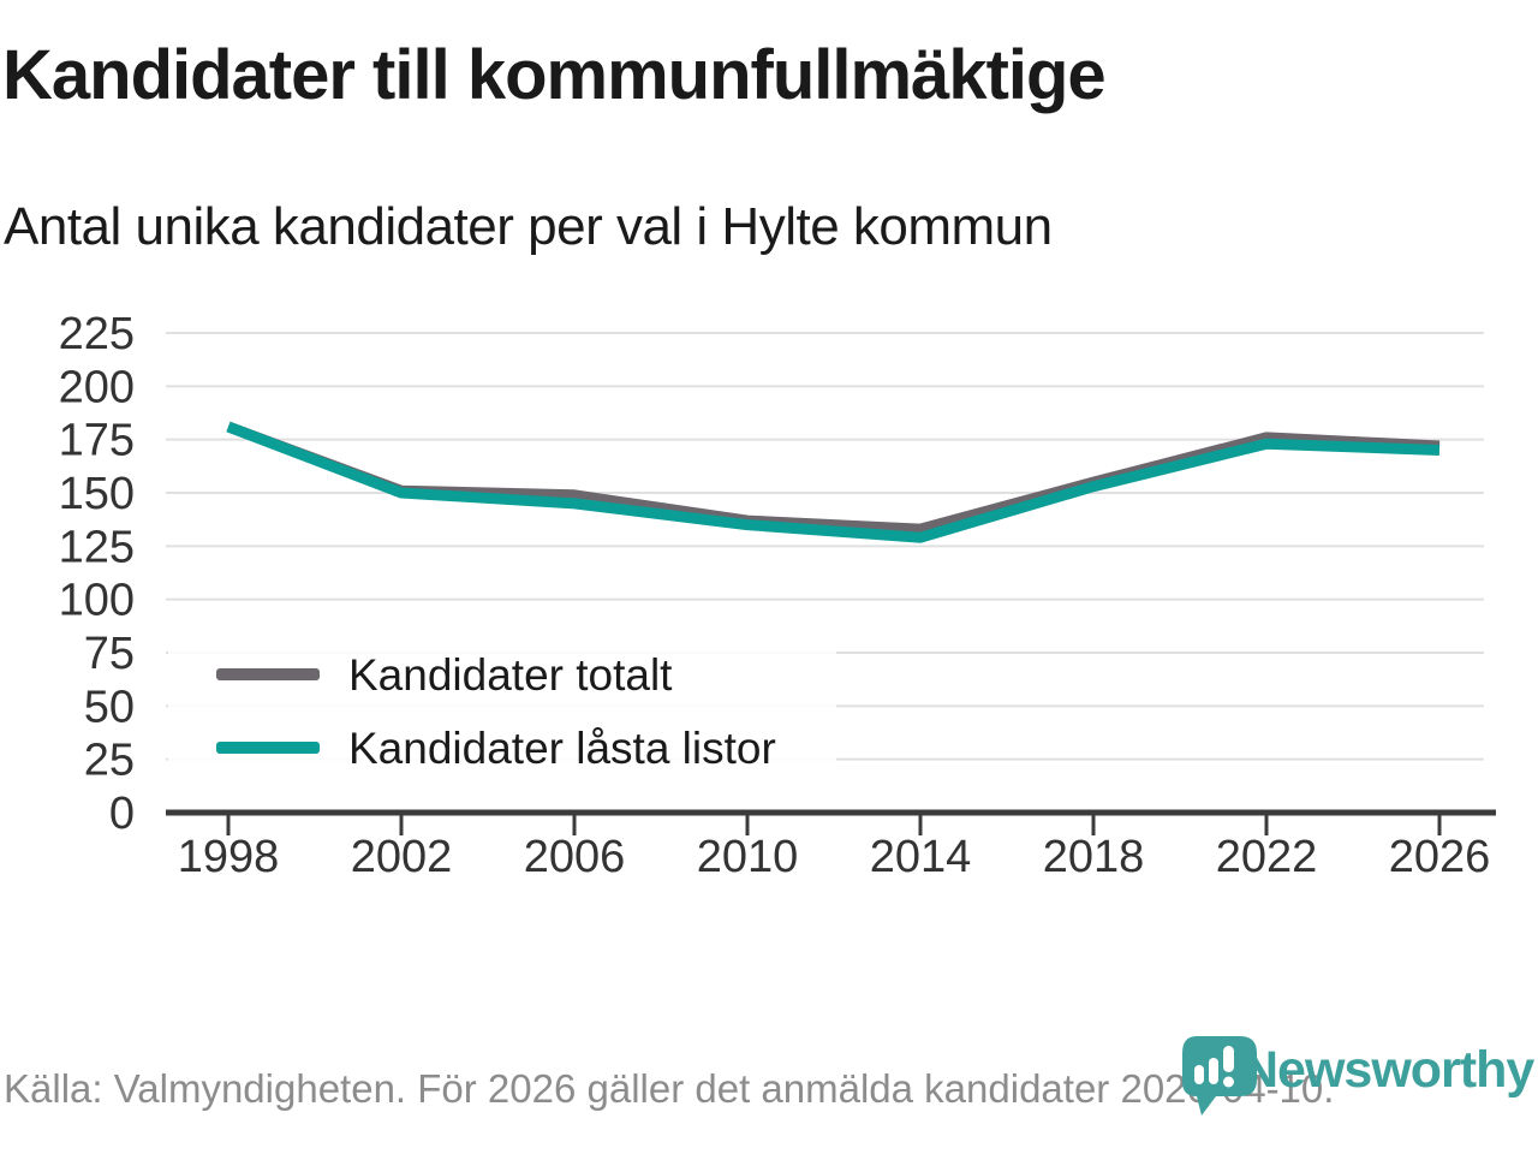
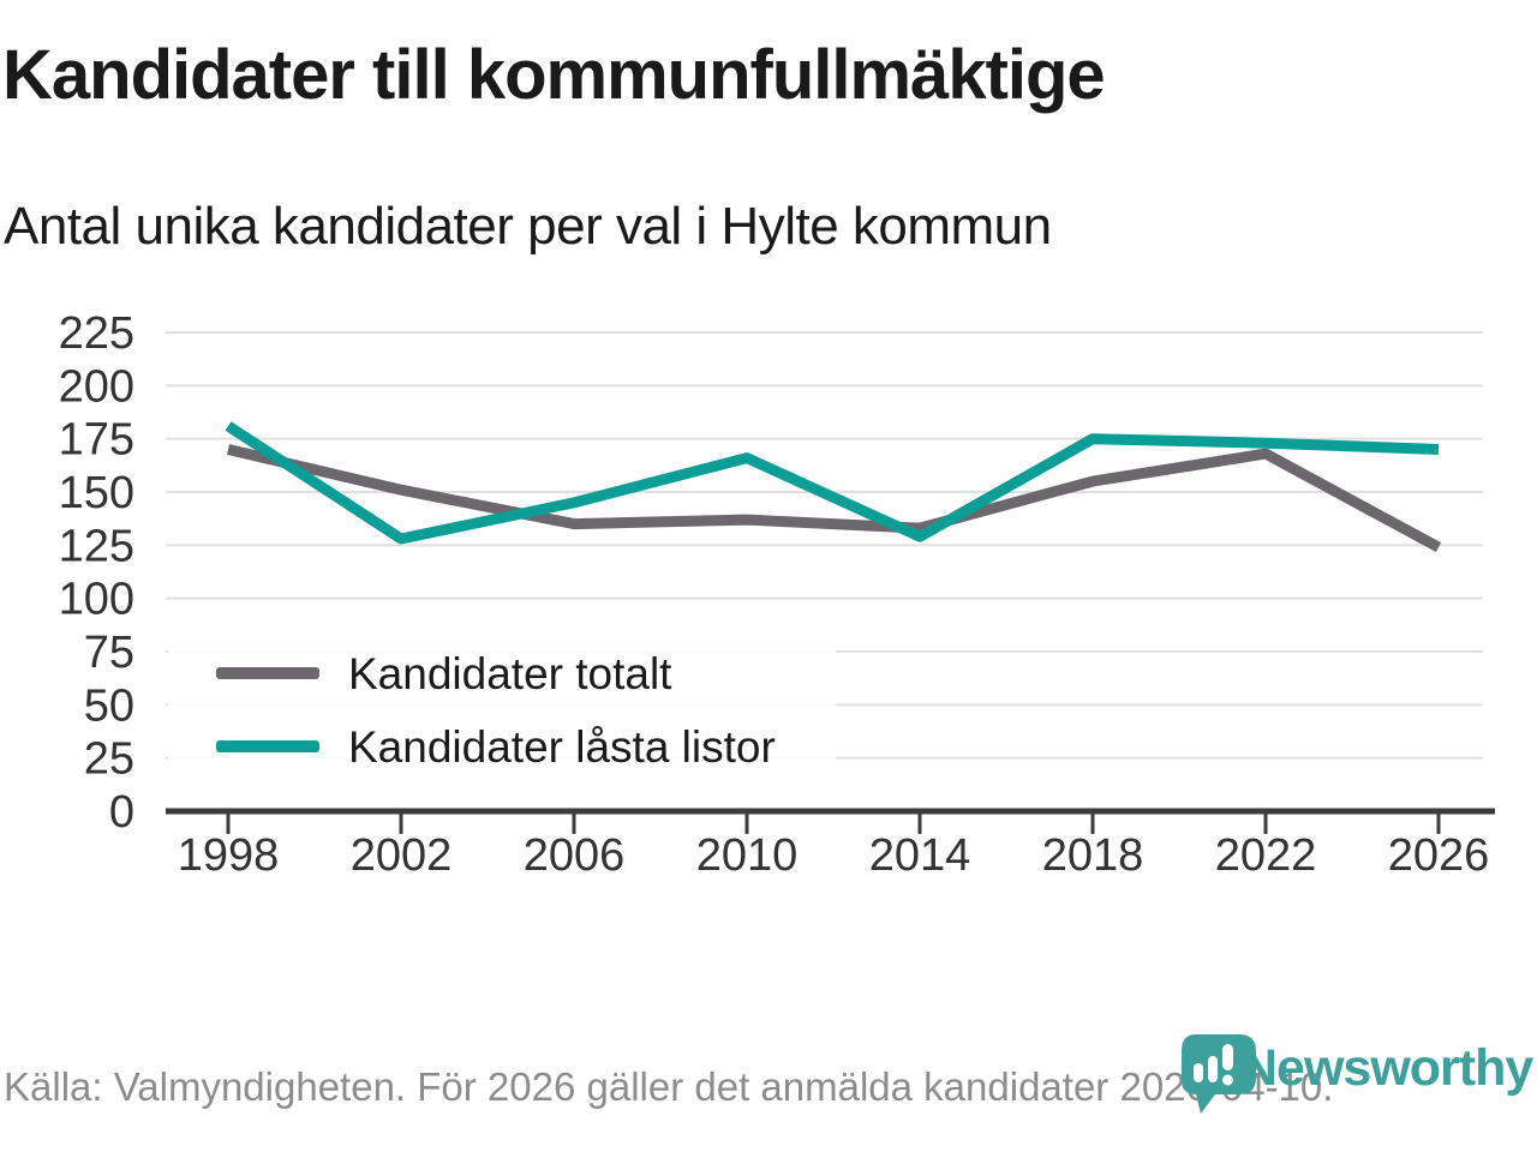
Kandidater totalt/1998: 181 -> 170
Kandidater låsta listor/2002: 150 -> 128
Kandidater totalt/2006: 149 -> 135
Kandidater låsta listor/2010: 135 -> 166
Kandidater låsta listor/2018: 153 -> 175
Kandidater totalt/2022: 176 -> 168
Kandidater totalt/2026: 172 -> 124
